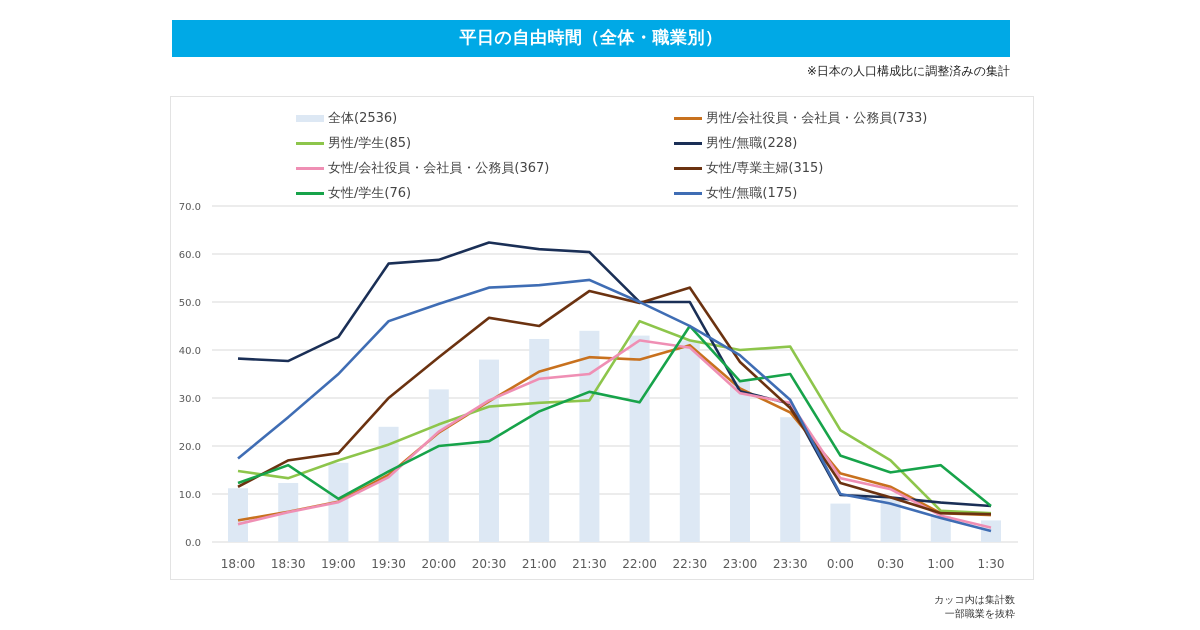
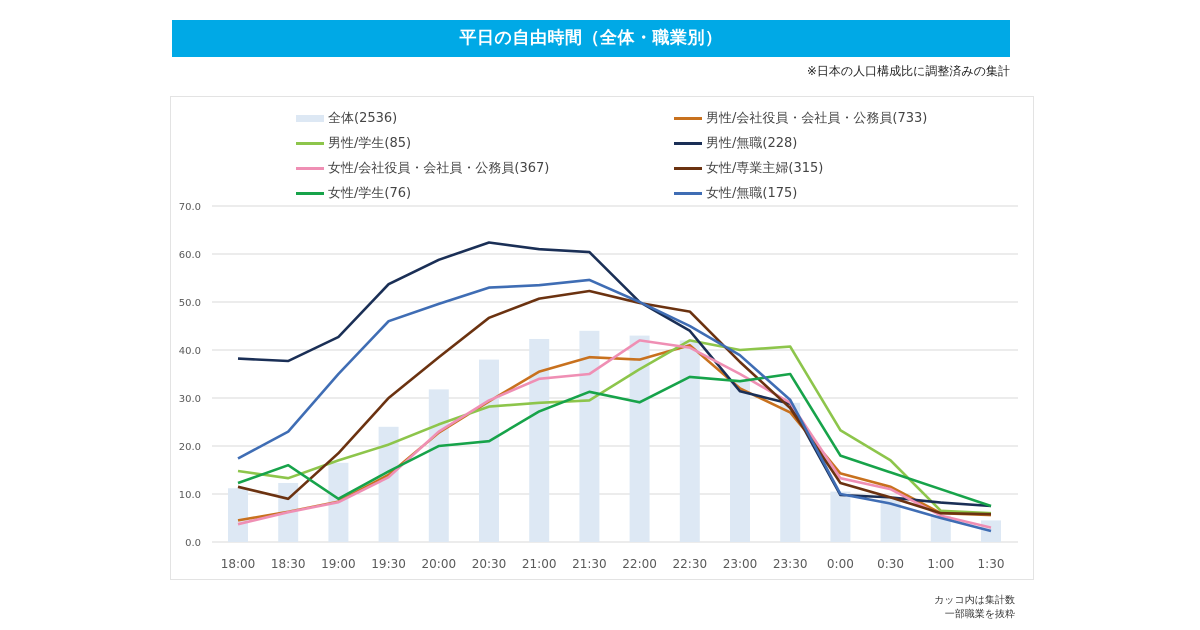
女性/専業主婦(315)/18:30: 17 -> 9
女性/無職(175)/18:30: 26 -> 23
男性/無職(228)/19:30: 58 -> 54
女性/専業主婦(315)/21:00: 45 -> 51
男性/学生(85)/22:00: 46 -> 36
男性/無職(228)/22:30: 50 -> 44
女性/専業主婦(315)/22:30: 53 -> 48
女性/学生(76)/22:30: 45 -> 34
女性/会社役員・会社員・公務員(367)/23:00: 31 -> 35
全体(2536)/23:30: 26 -> 29
全体(2536)/0:00: 8 -> 10
女性/学生(76)/1:00: 16 -> 11
